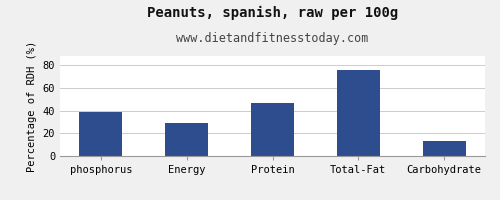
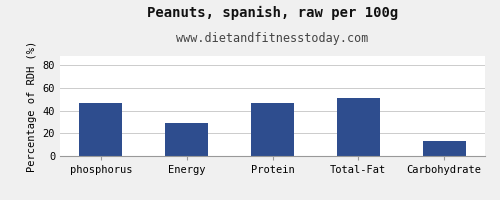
phosphorus: 39 -> 47
Total-Fat: 76 -> 51
